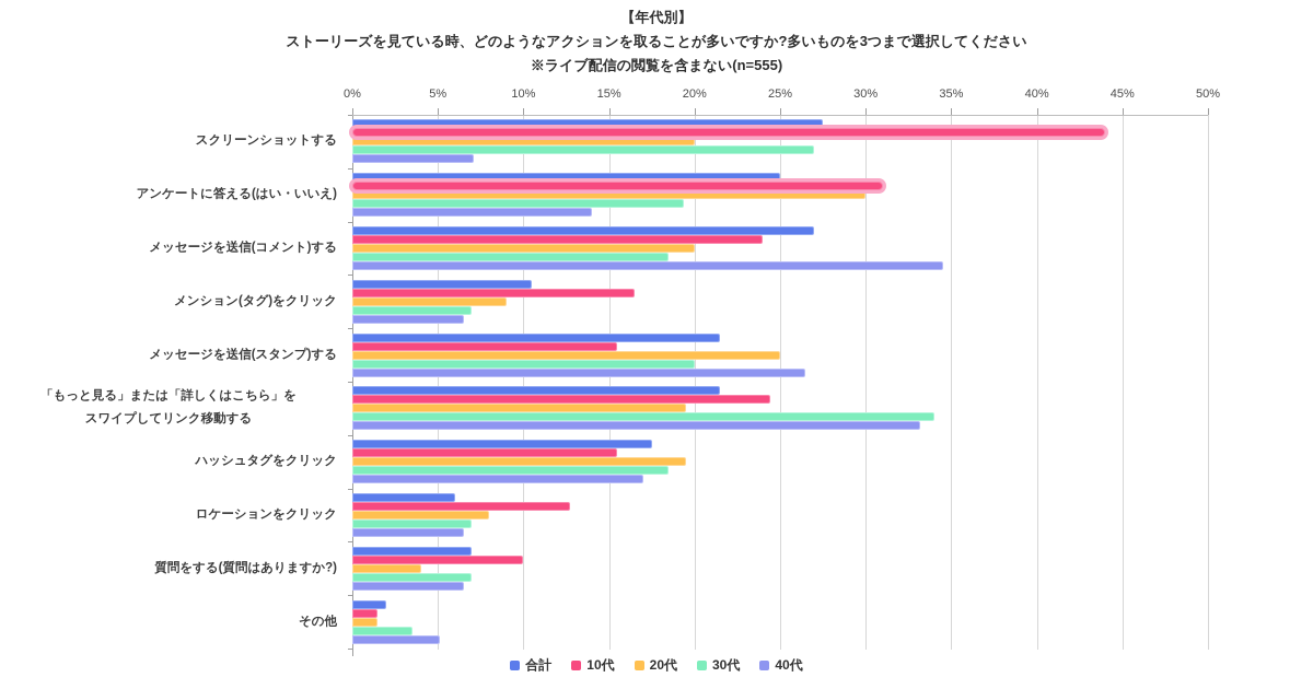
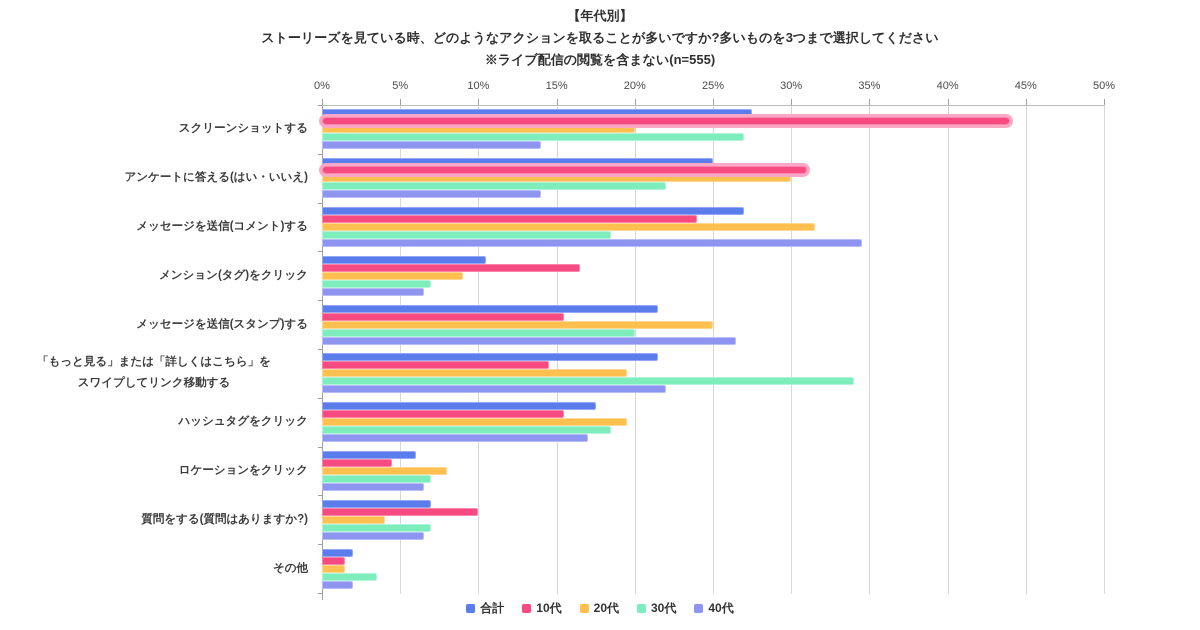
40代/スクリーンショットする: 7.1% -> 14.0%
30代/アンケートに答える(はい・いいえ): 19.4% -> 22.0%
20代/メッセージを送信(コメント)する: 20.0% -> 31.5%
10代/「もっと見る」または「詳しくはこちら」を スワイプしてリンク移動する: 24.4% -> 14.5%
40代/「もっと見る」または「詳しくはこちら」を スワイプしてリンク移動する: 33.2% -> 22.0%
10代/ロケーションをクリック: 12.7% -> 4.5%
40代/その他: 5.1% -> 2.0%
